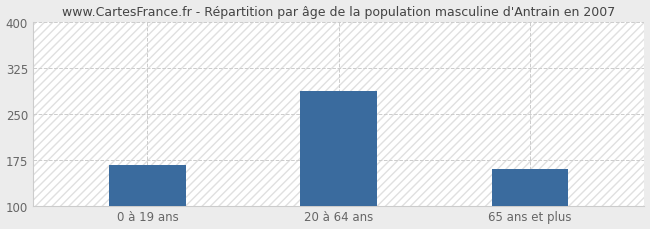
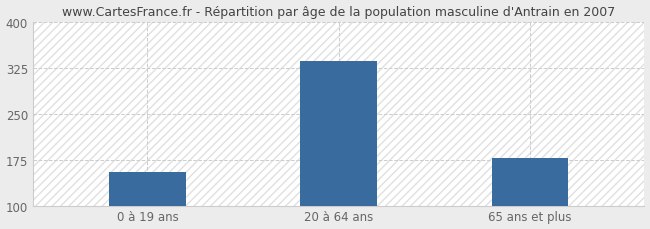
0 à 19 ans: 166 -> 155
20 à 64 ans: 286 -> 335
65 ans et plus: 160 -> 178
